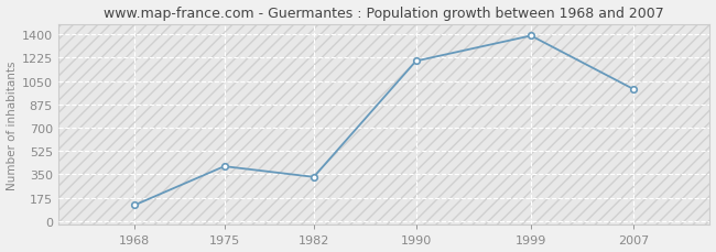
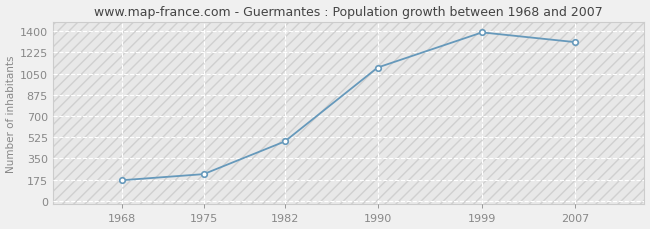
1968: 120 -> 170
1975: 410 -> 220
1982: 330 -> 490
1990: 1200 -> 1100
2007: 990 -> 1310
